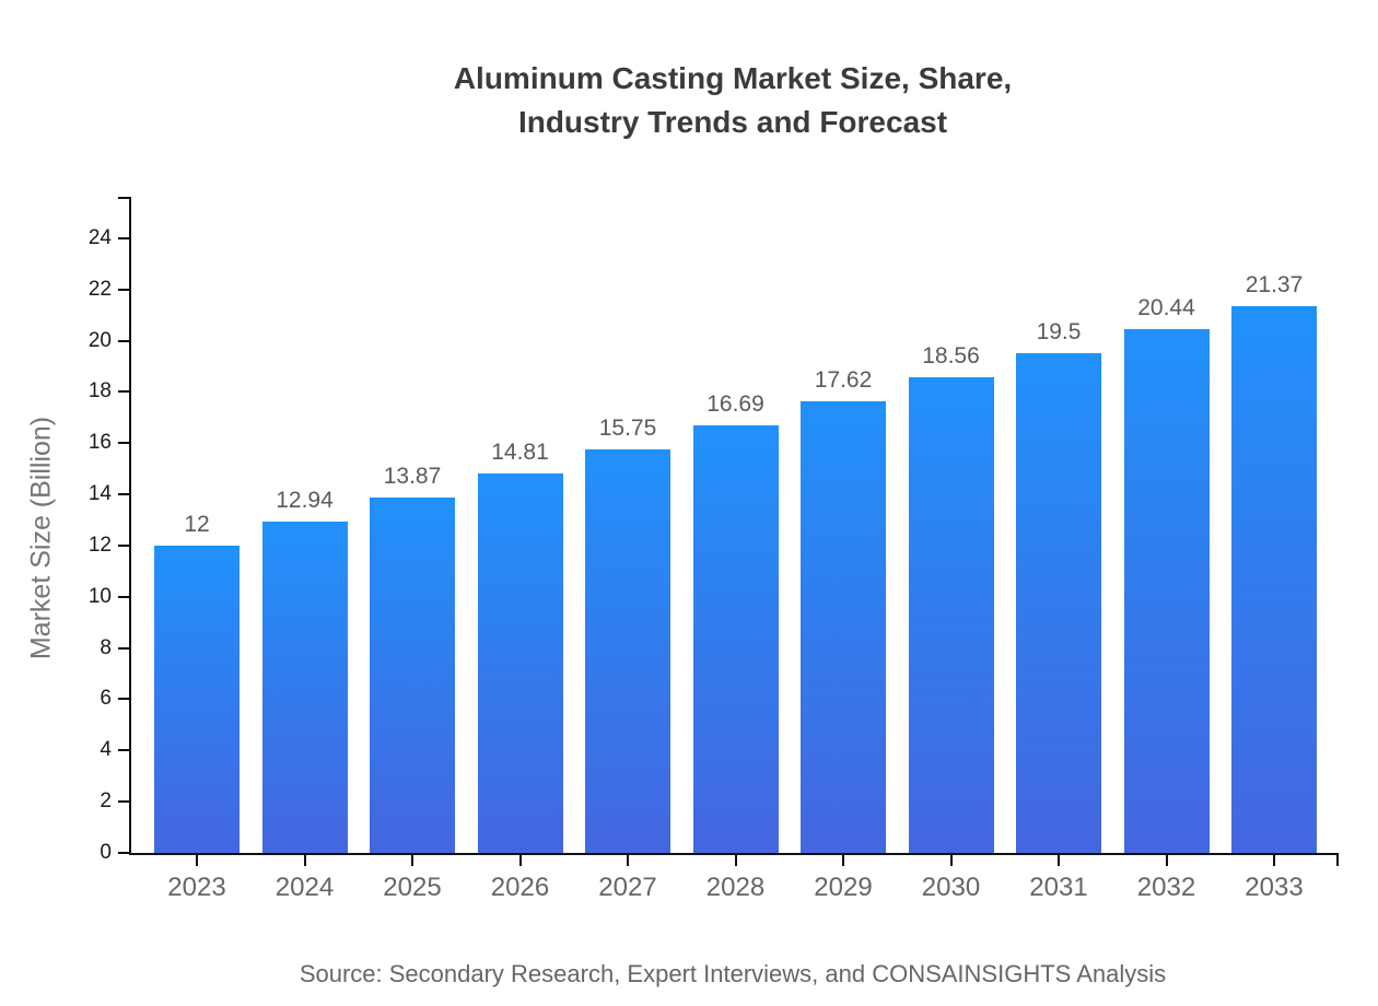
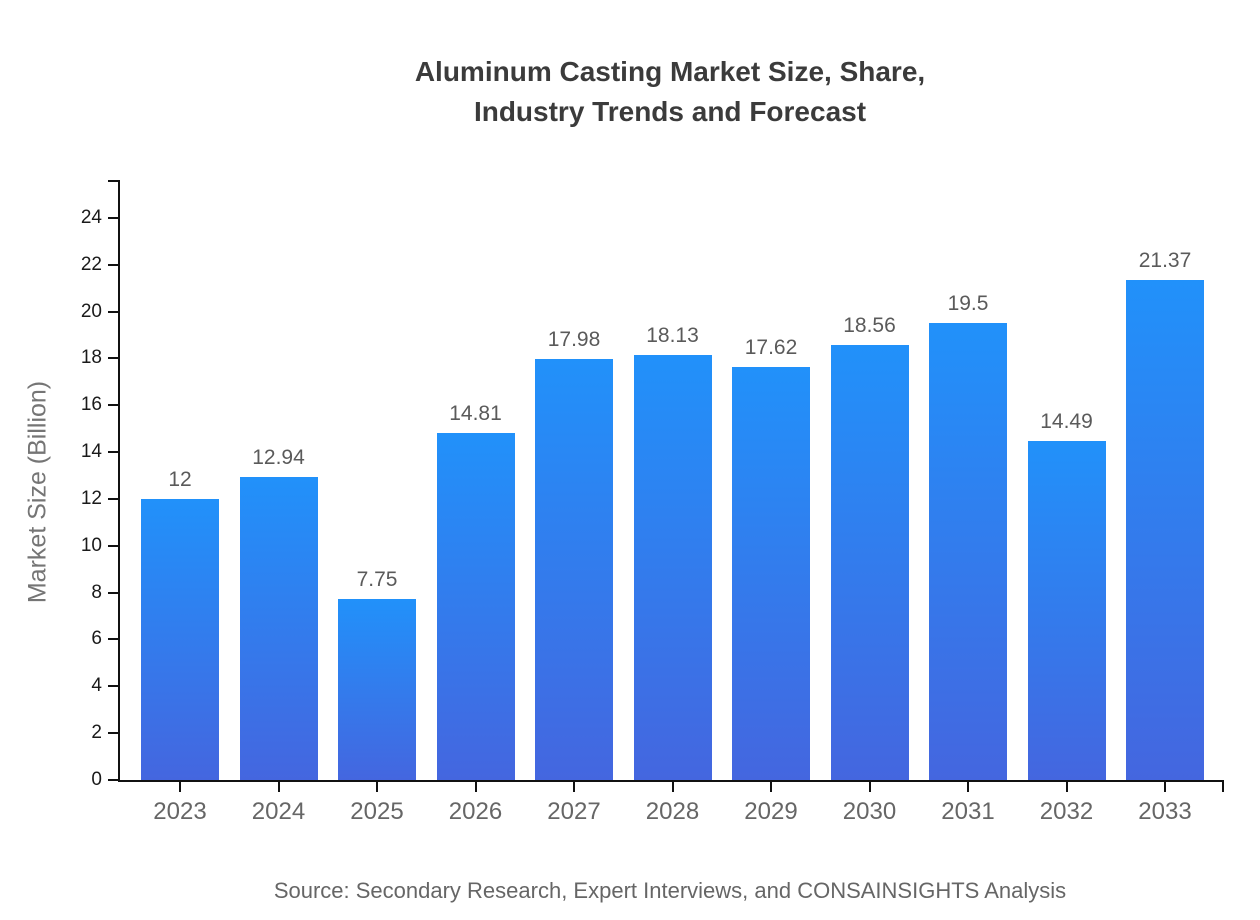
2025: 13.87 -> 7.75
2027: 15.75 -> 17.98
2028: 16.69 -> 18.13
2032: 20.44 -> 14.49
